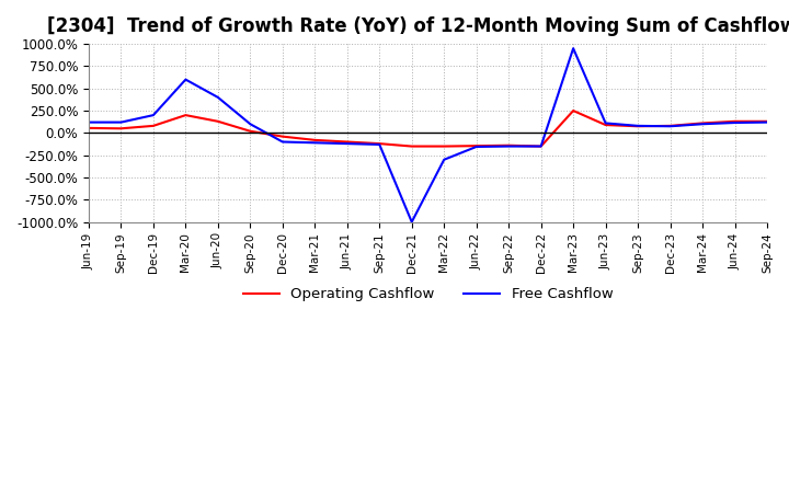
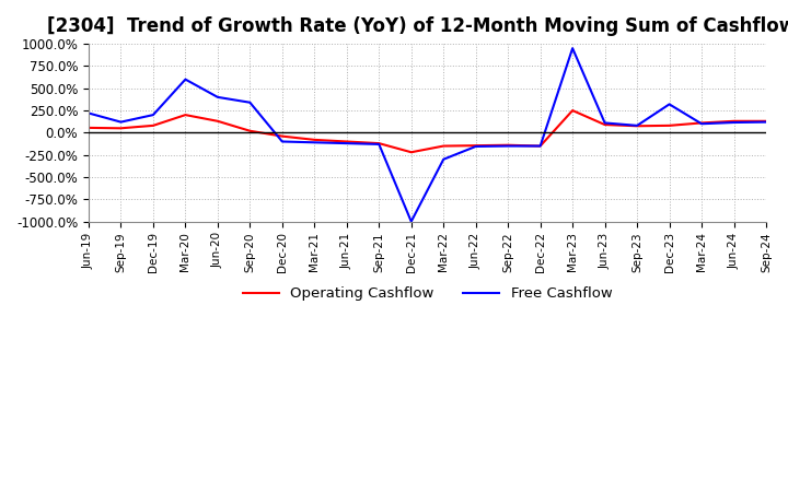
Free Cashflow/Jun-19: 120% -> 220%
Free Cashflow/Sep-20: 100% -> 340%
Operating Cashflow/Dec-21: -150% -> -220%
Free Cashflow/Dec-23: 80% -> 320%
